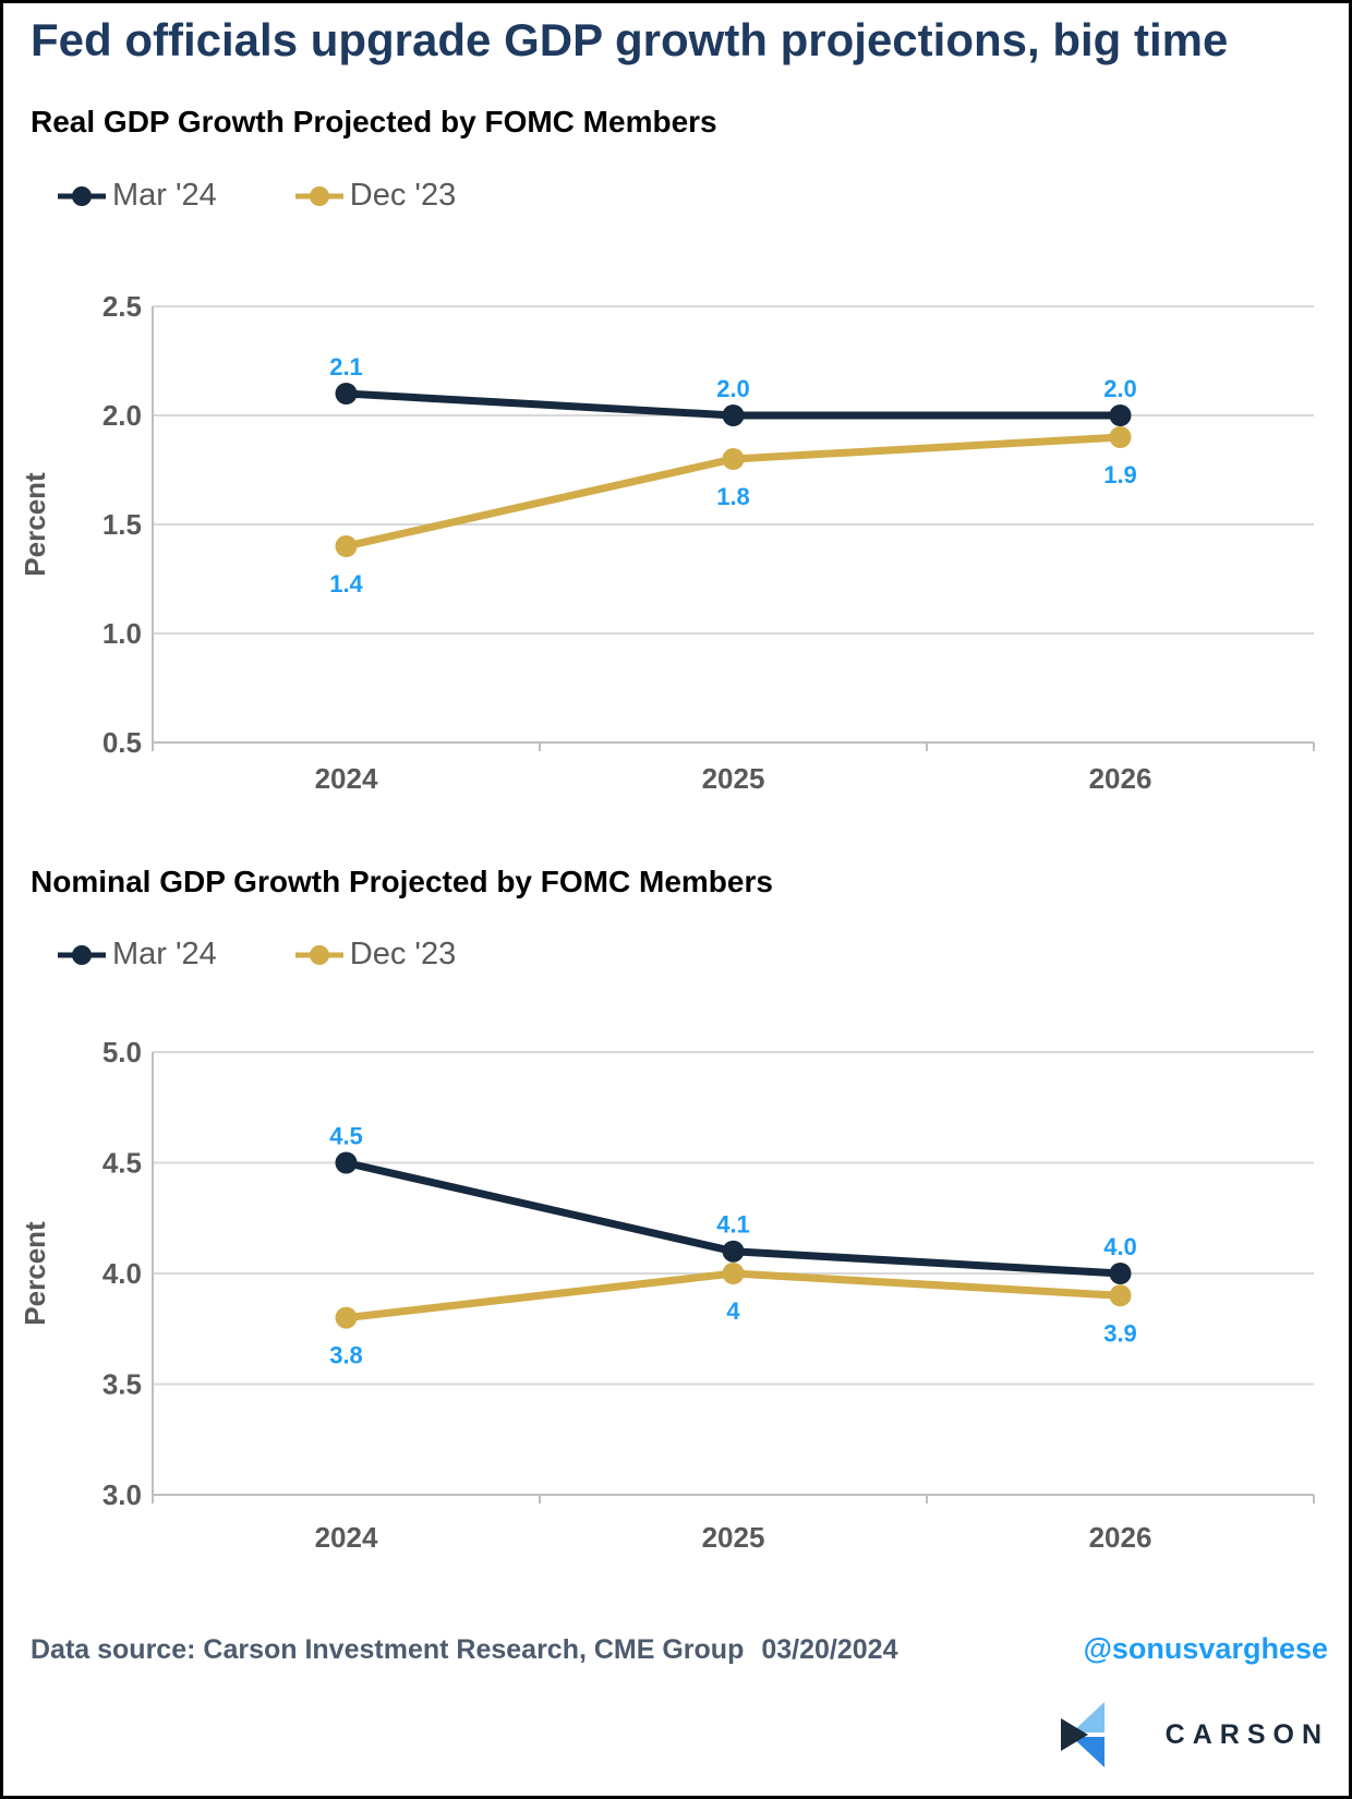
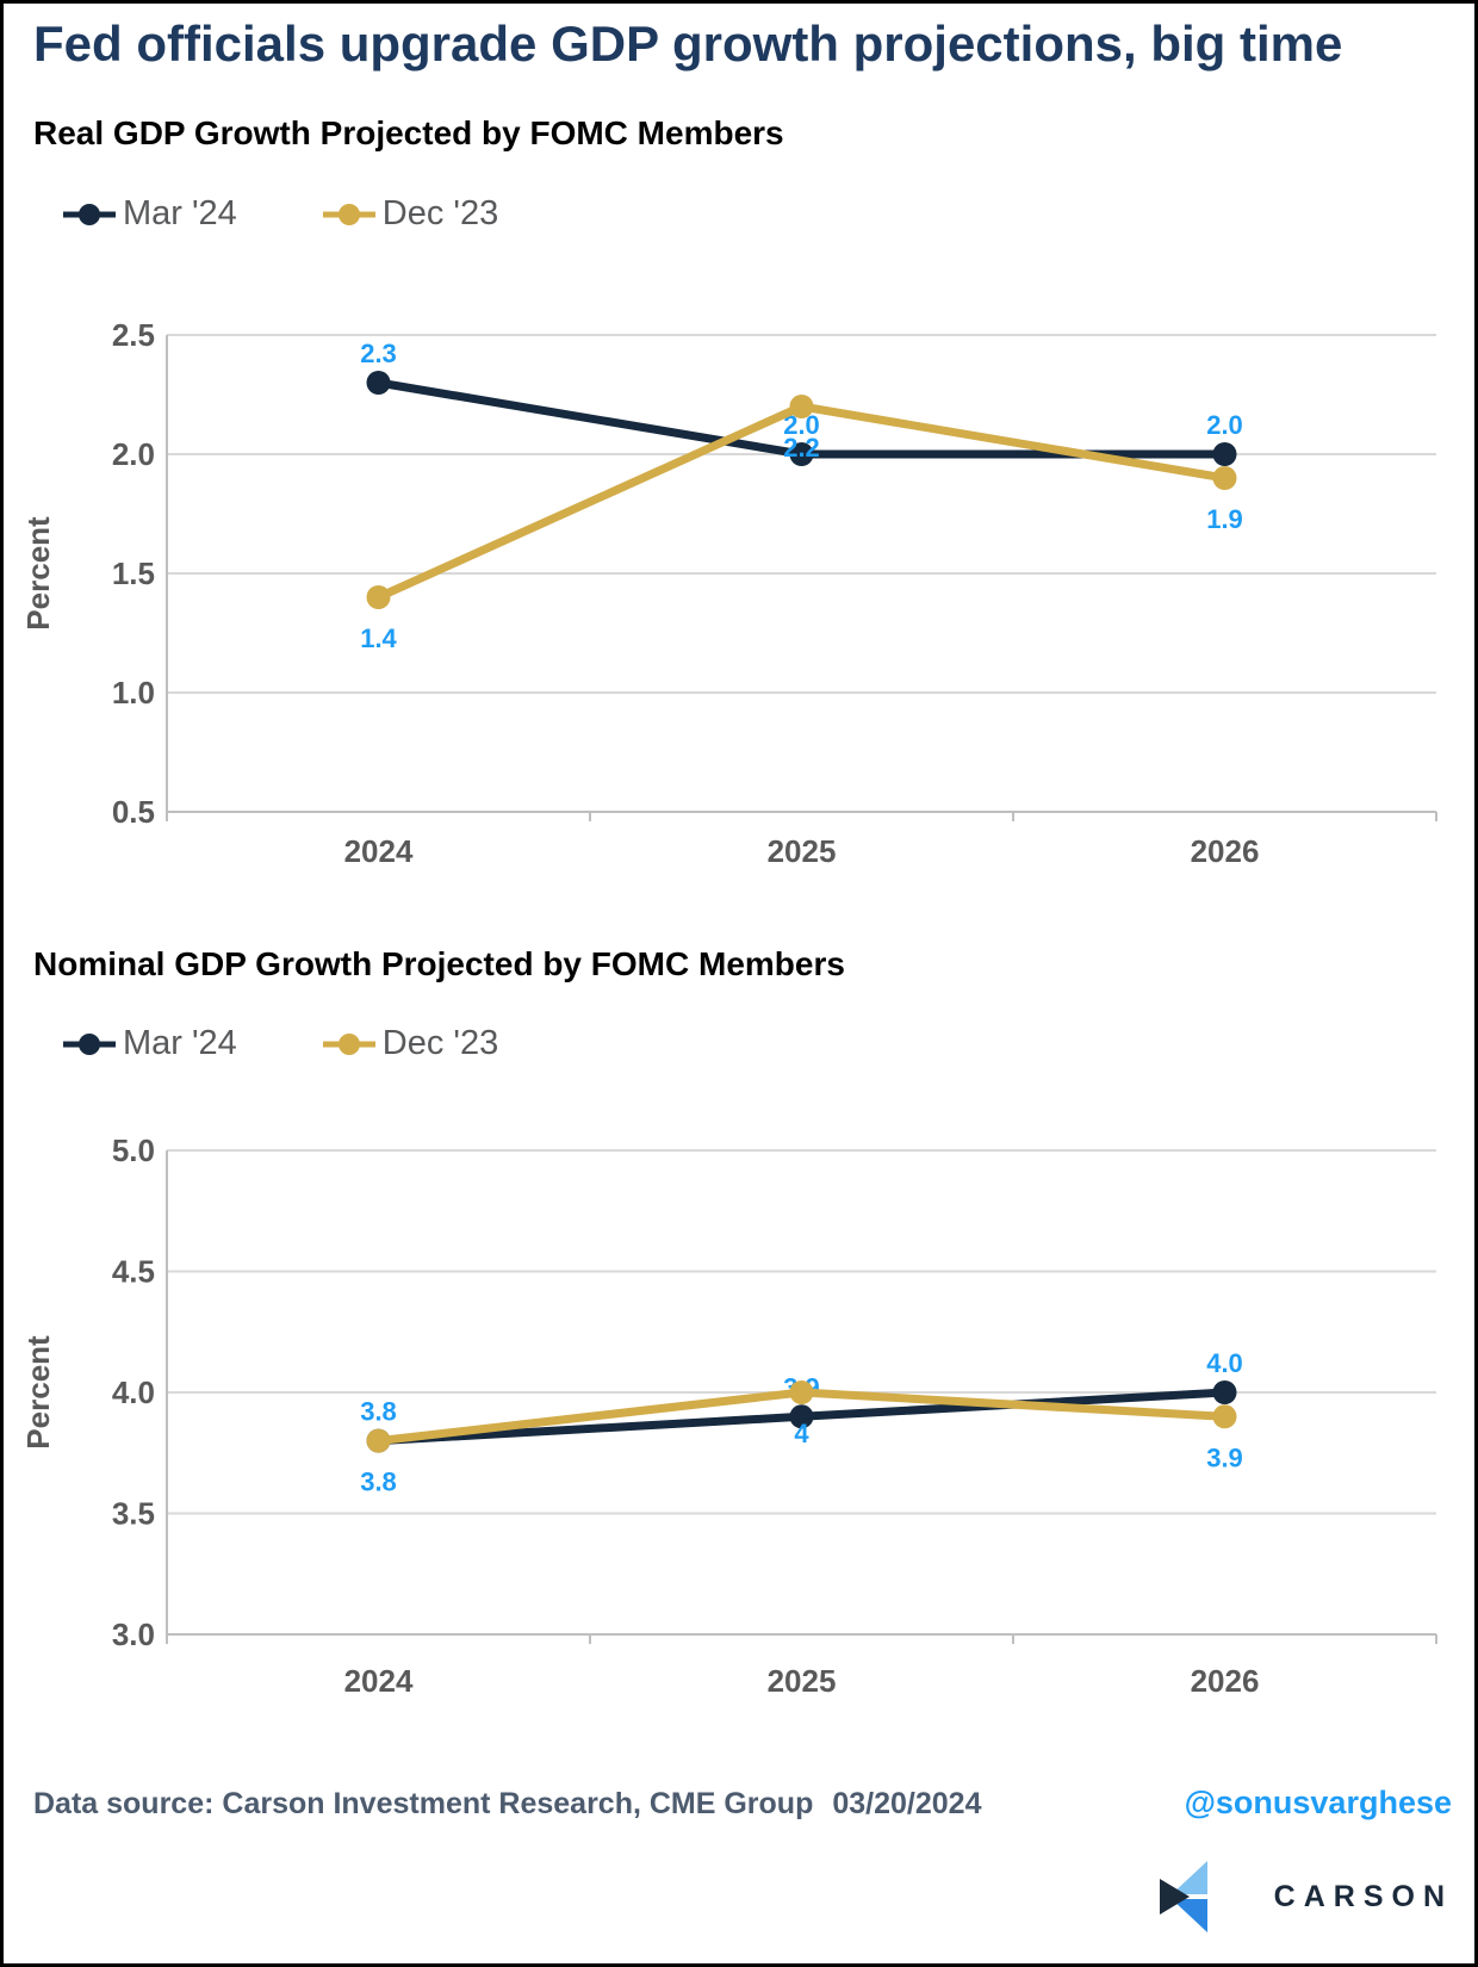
Real GDP Growth Projected by FOMC Members/Mar '24/2024: 2.1 -> 2.3
Real GDP Growth Projected by FOMC Members/Dec '23/2025: 1.8 -> 2.2
Nominal GDP Growth Projected by FOMC Members/Mar '24/2024: 4.5 -> 3.8
Nominal GDP Growth Projected by FOMC Members/Mar '24/2025: 4.1 -> 3.9
